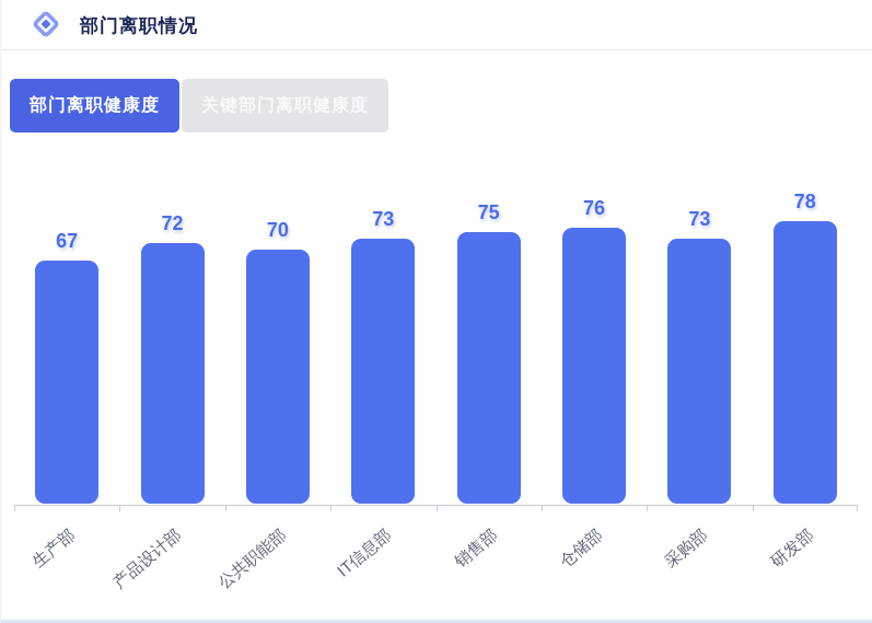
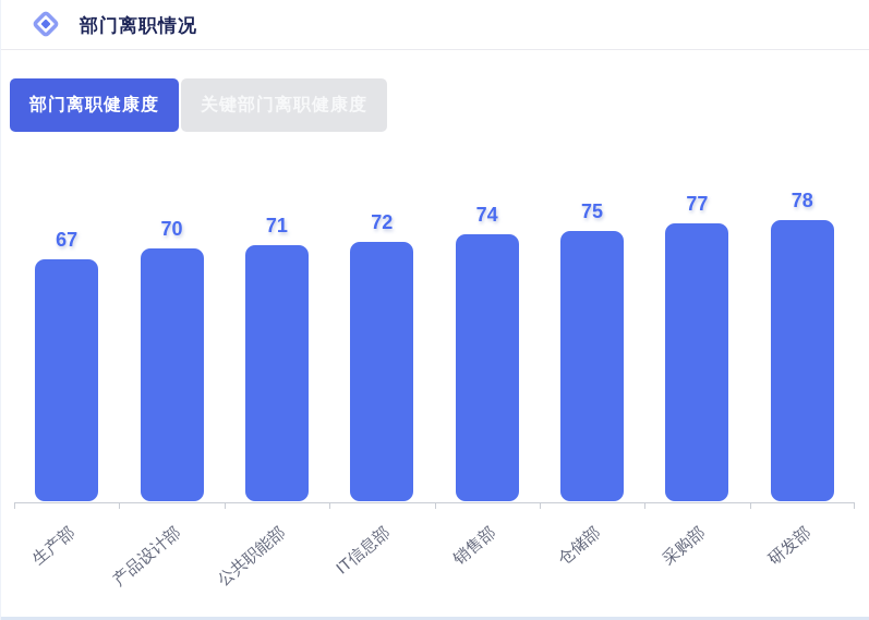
产品设计部: 72 -> 70
公共职能部: 70 -> 71
IT信息部: 73 -> 72
销售部: 75 -> 74
仓储部: 76 -> 75
采购部: 73 -> 77
